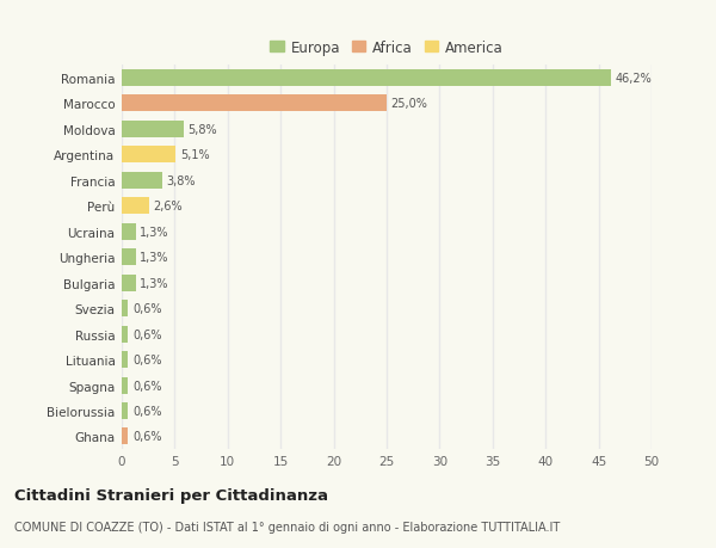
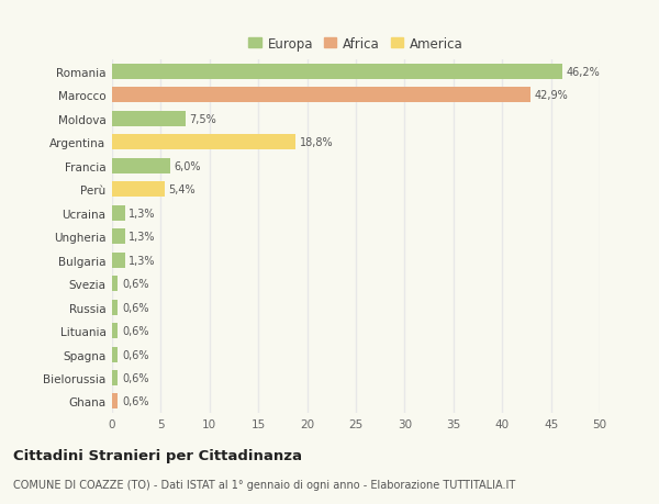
Marocco: 25,0% -> 42,9%
Moldova: 5,8% -> 7,5%
Argentina: 5,1% -> 18,8%
Francia: 3,8% -> 6,0%
Perù: 2,6% -> 5,4%
